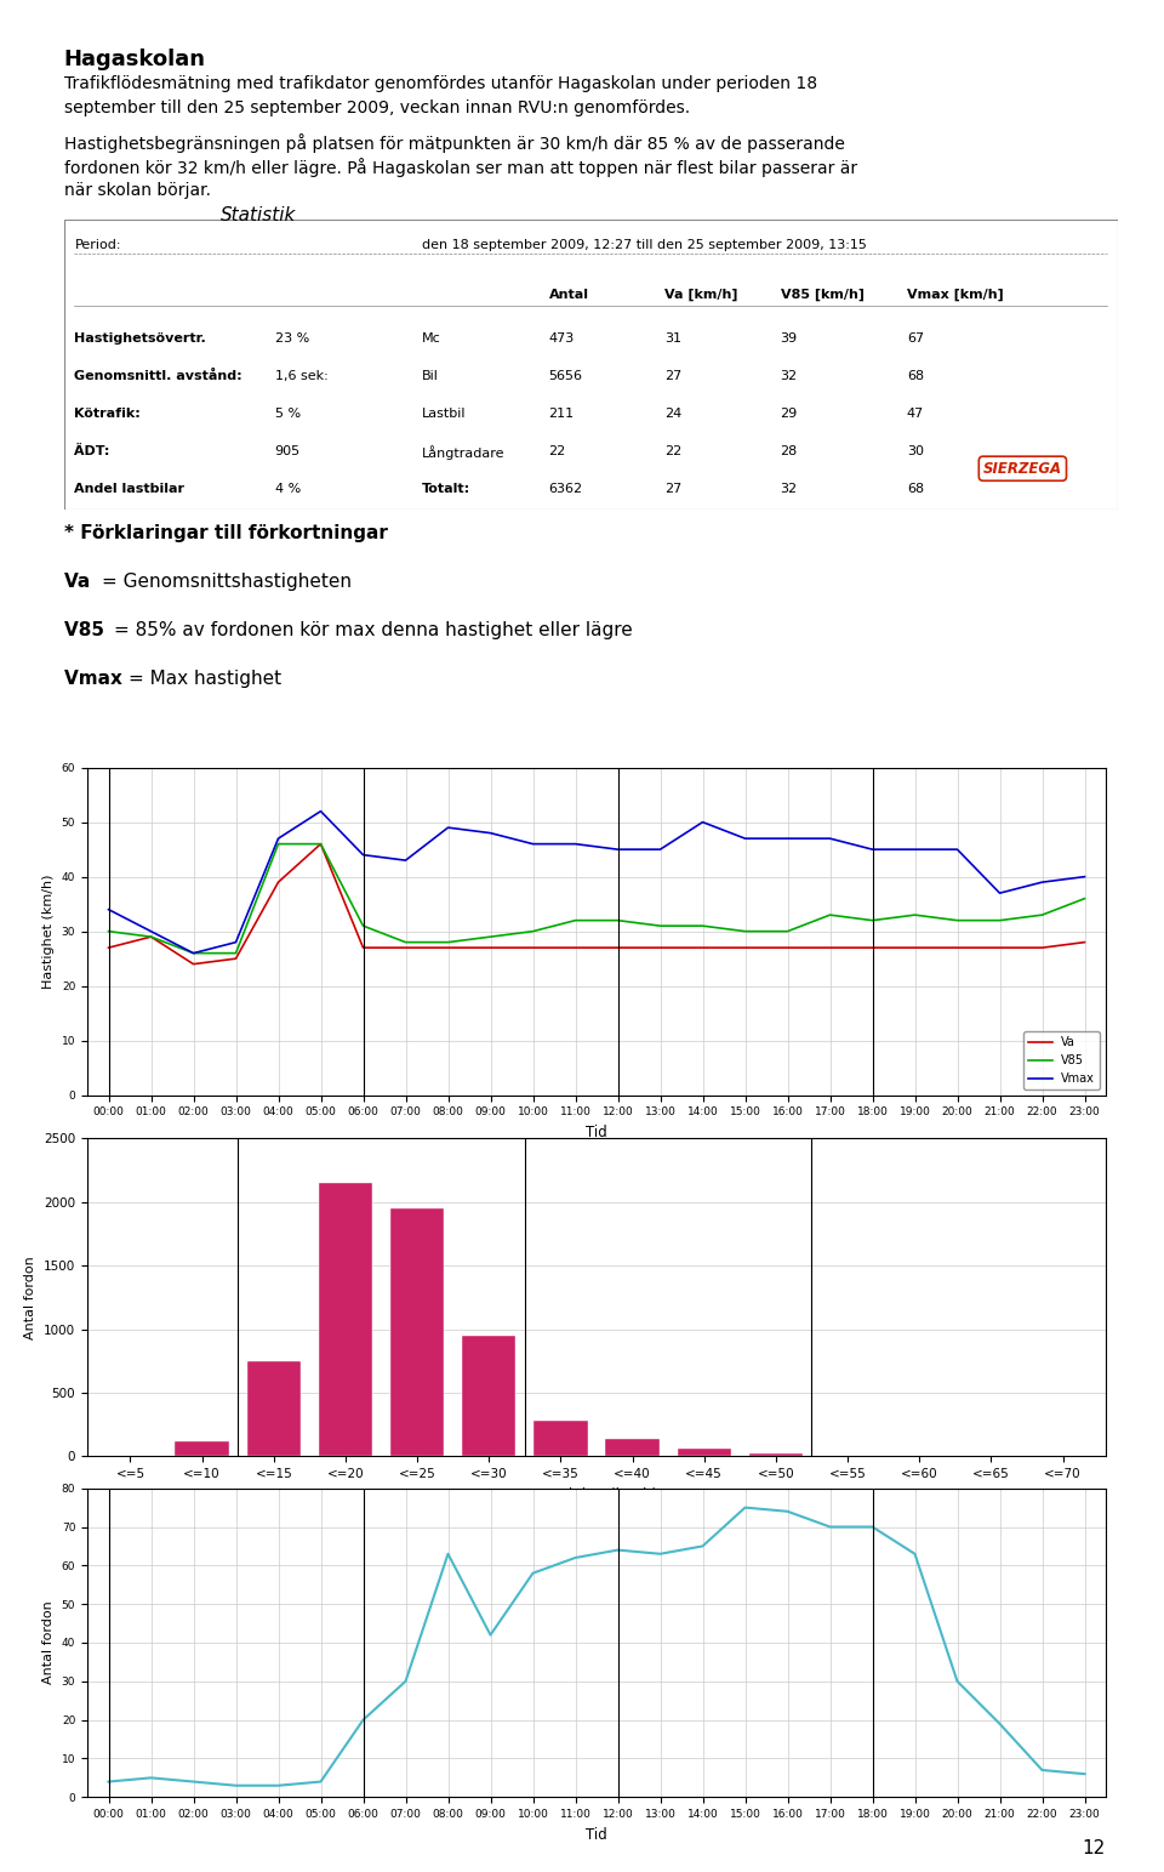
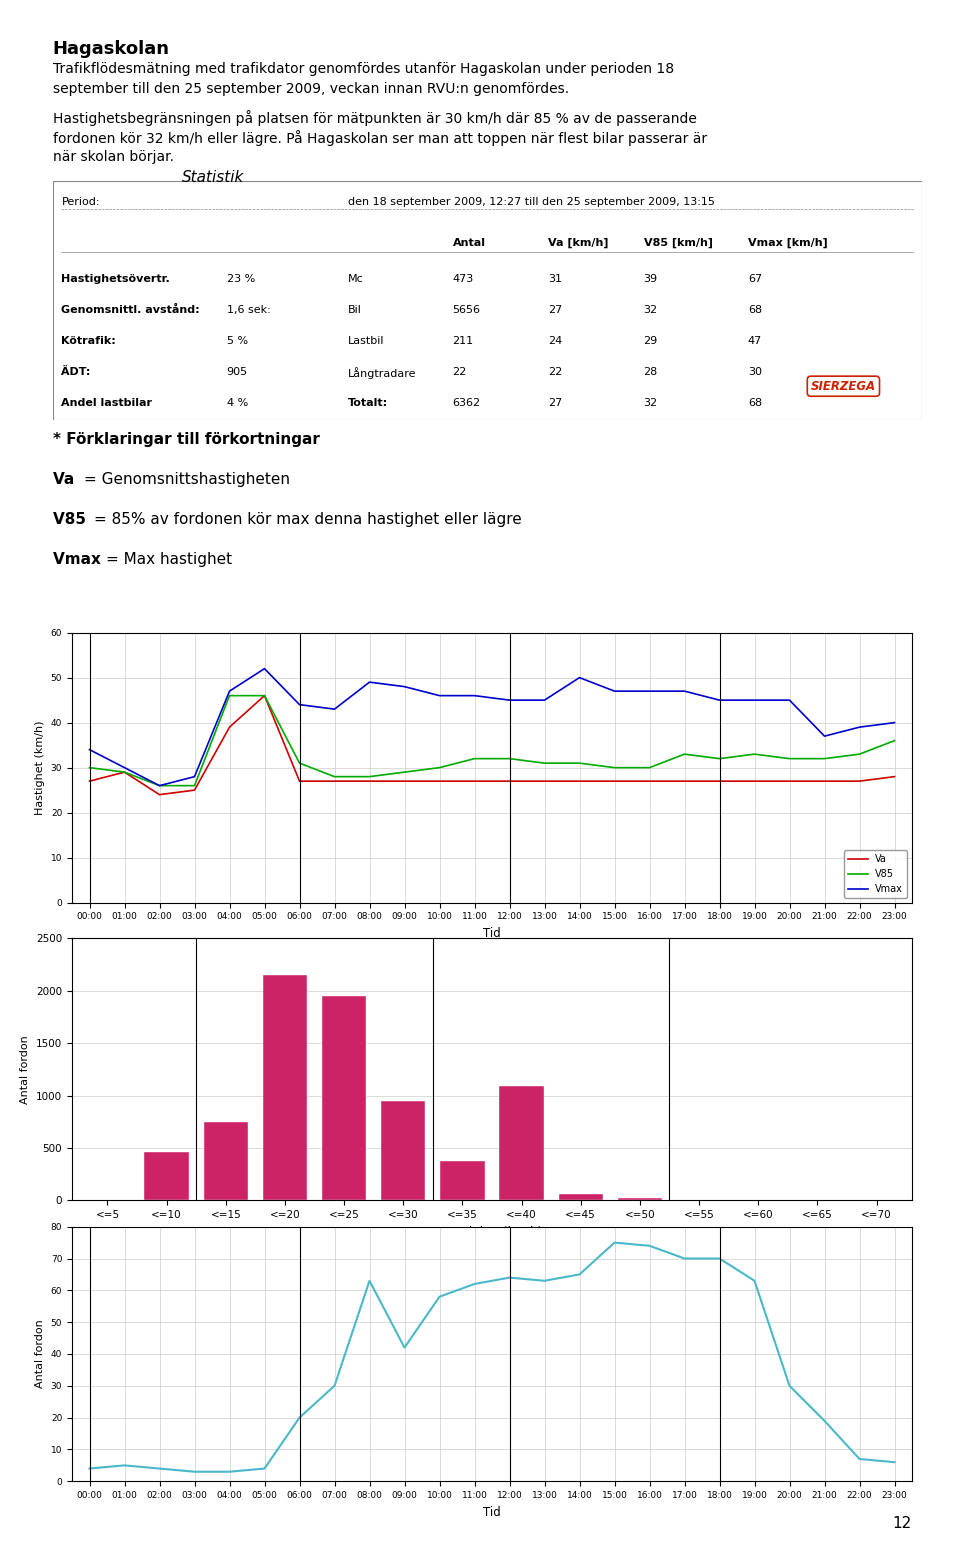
<=10: 120 -> 460
<=35: 280 -> 380
<=40: 140 -> 1090
